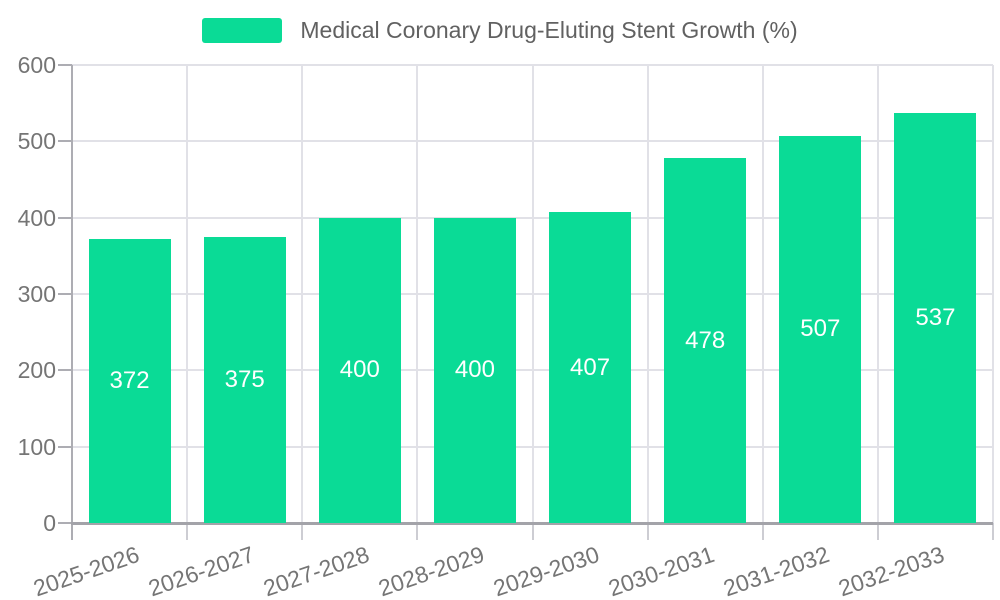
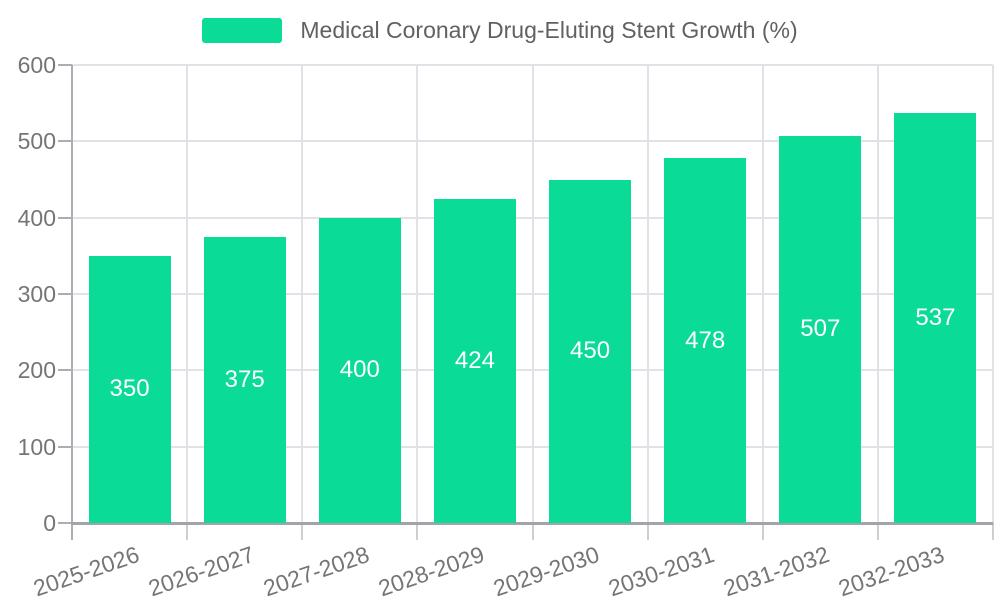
2025-2026: 372 -> 350
2028-2029: 400 -> 424
2029-2030: 407 -> 450
